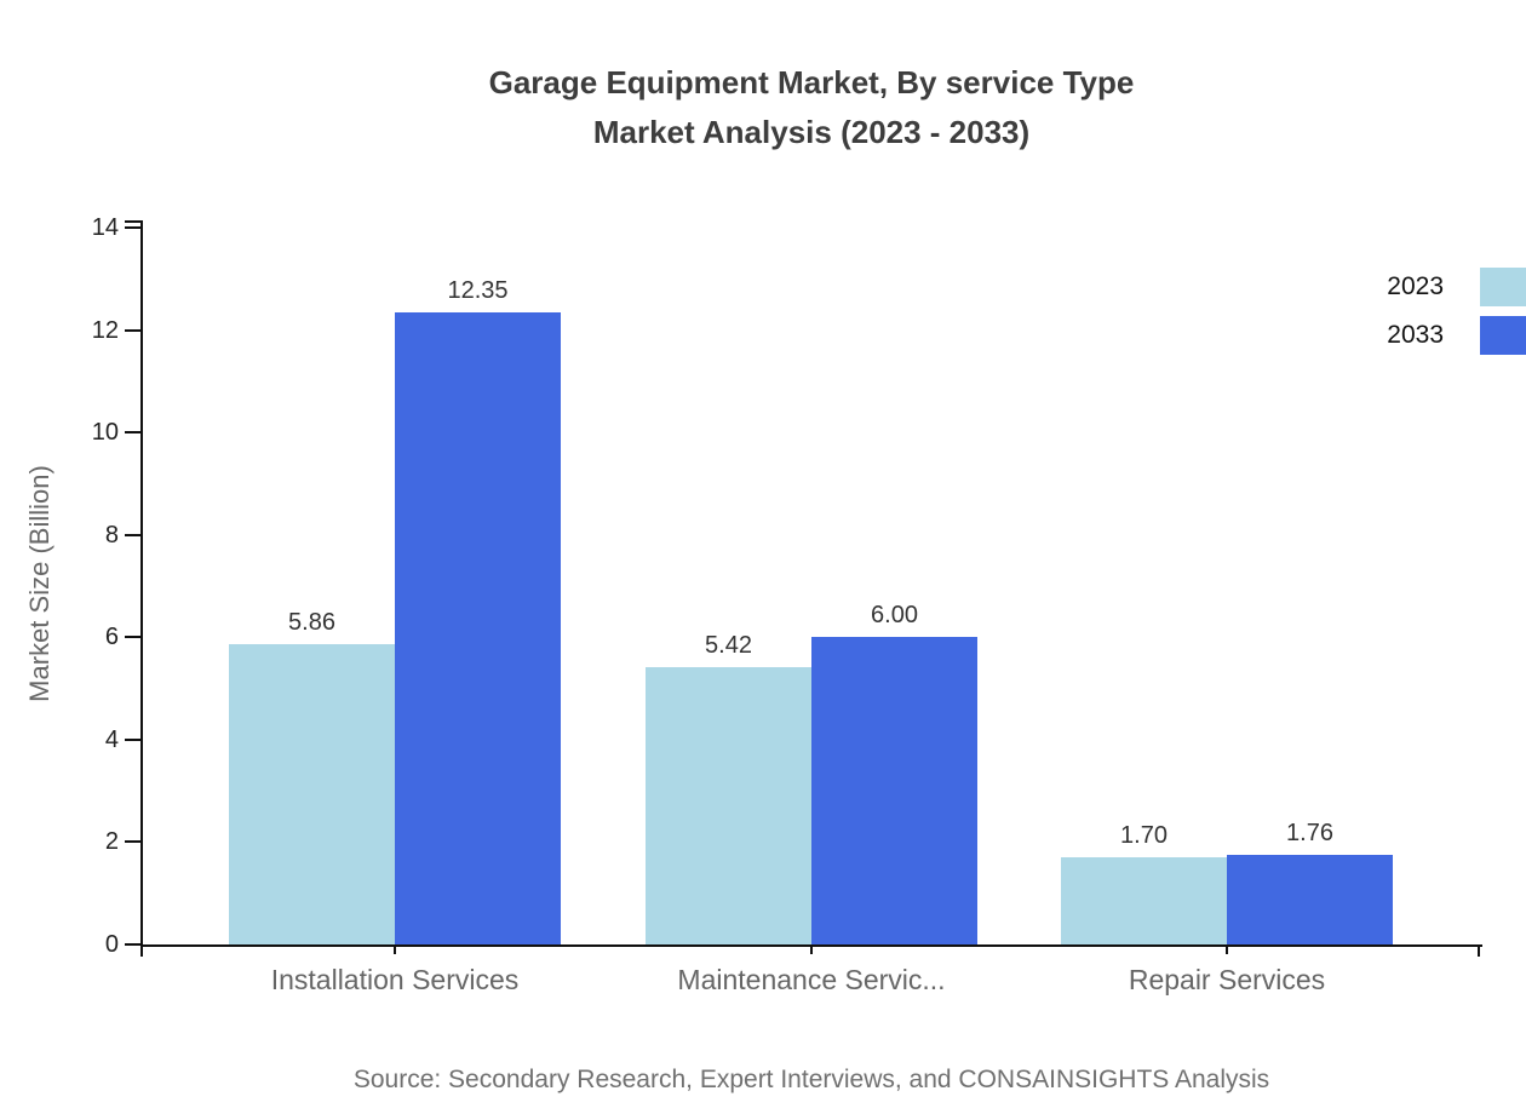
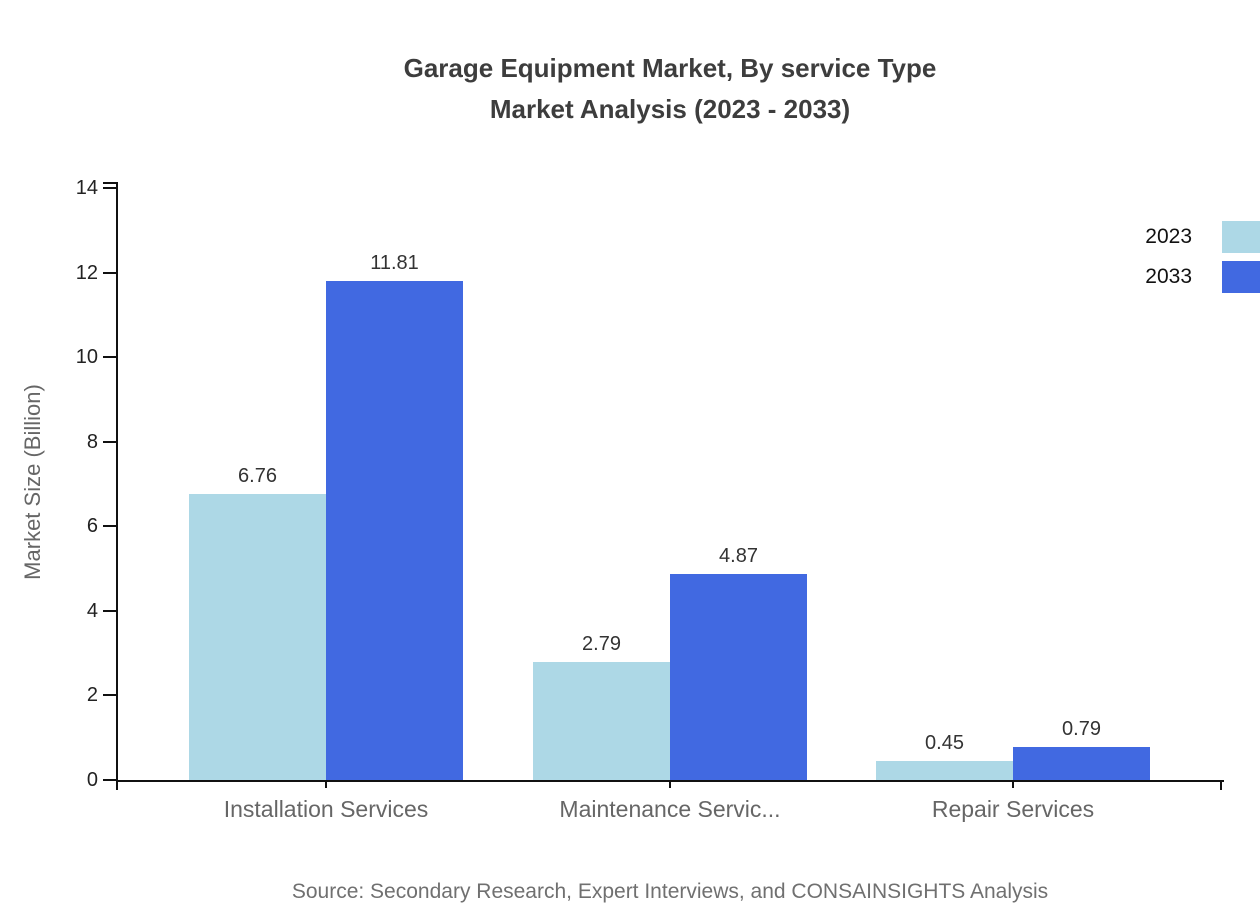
2023/Installation Services: 5.86 -> 6.76
2033/Installation Services: 12.35 -> 11.81
2023/Maintenance Servic...: 5.42 -> 2.79
2033/Maintenance Servic...: 6.00 -> 4.87
2023/Repair Services: 1.70 -> 0.45
2033/Repair Services: 1.76 -> 0.79
